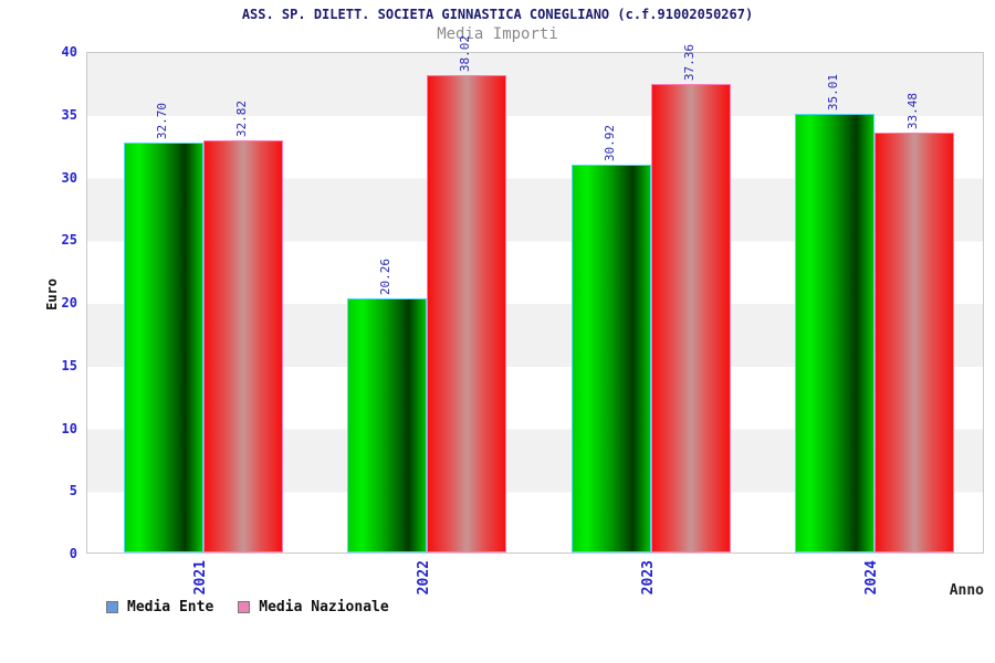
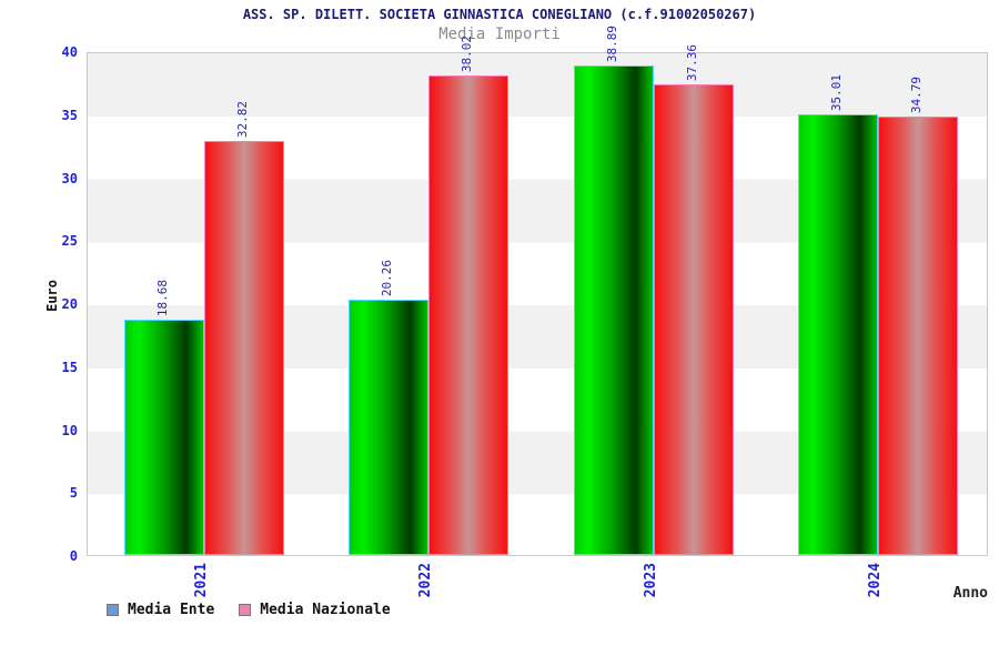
Media Ente/2021: 32.70 -> 18.68
Media Ente/2023: 30.92 -> 38.89
Media Nazionale/2024: 33.48 -> 34.79
